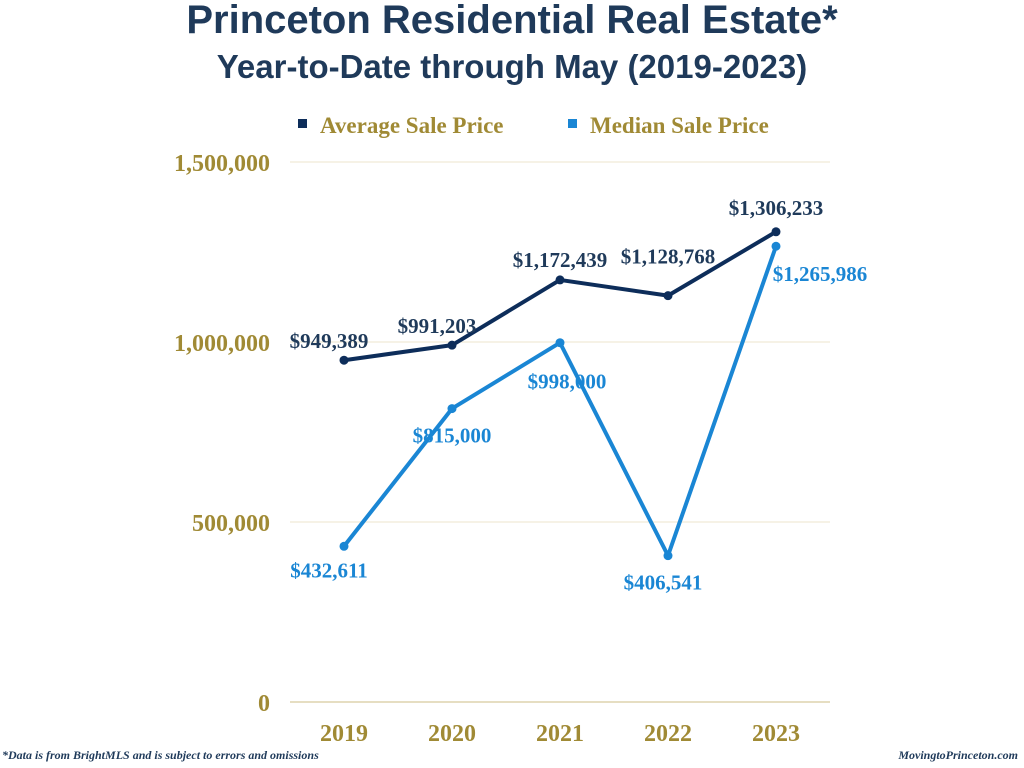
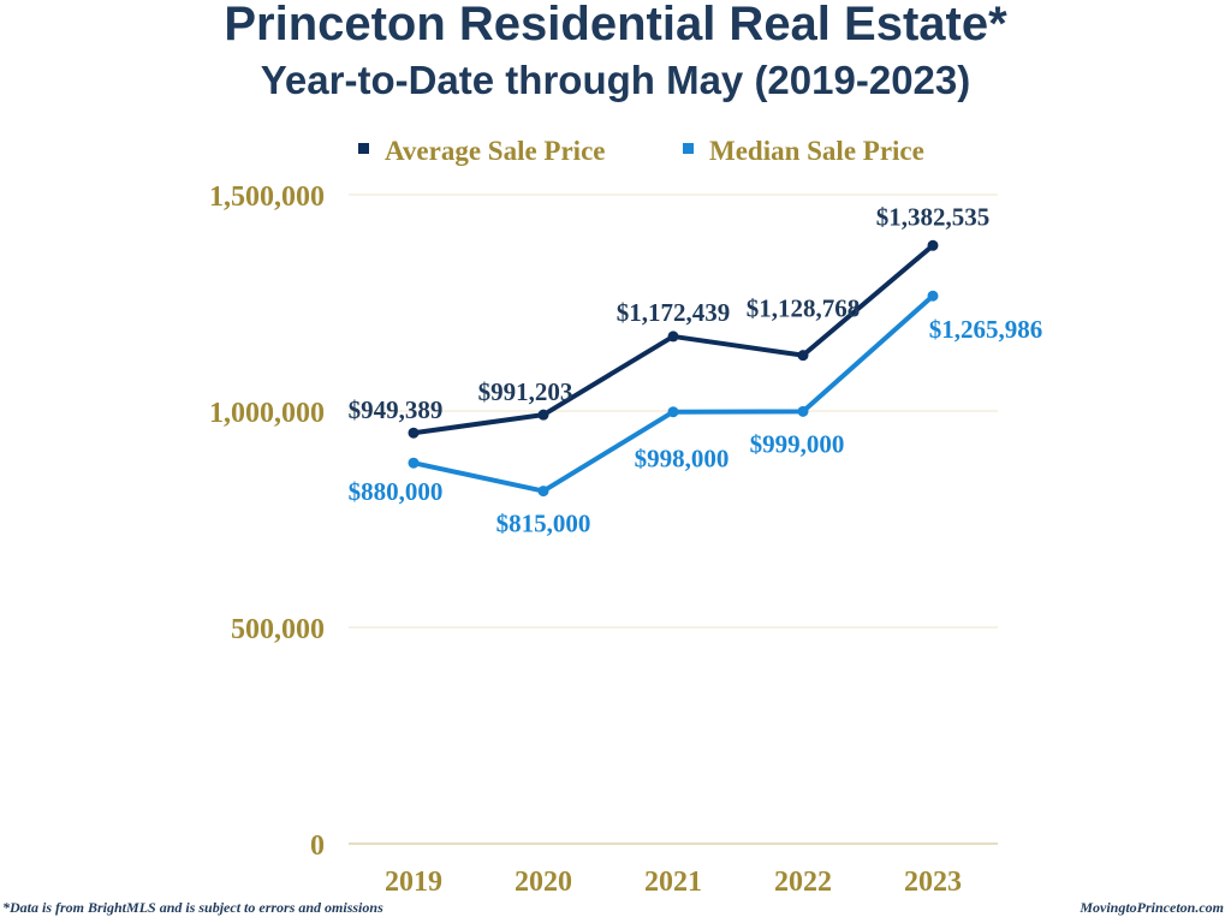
Median Sale Price/2019: $432,611 -> $880,000
Median Sale Price/2022: $406,541 -> $999,000
Average Sale Price/2023: $1,306,233 -> $1,382,535
